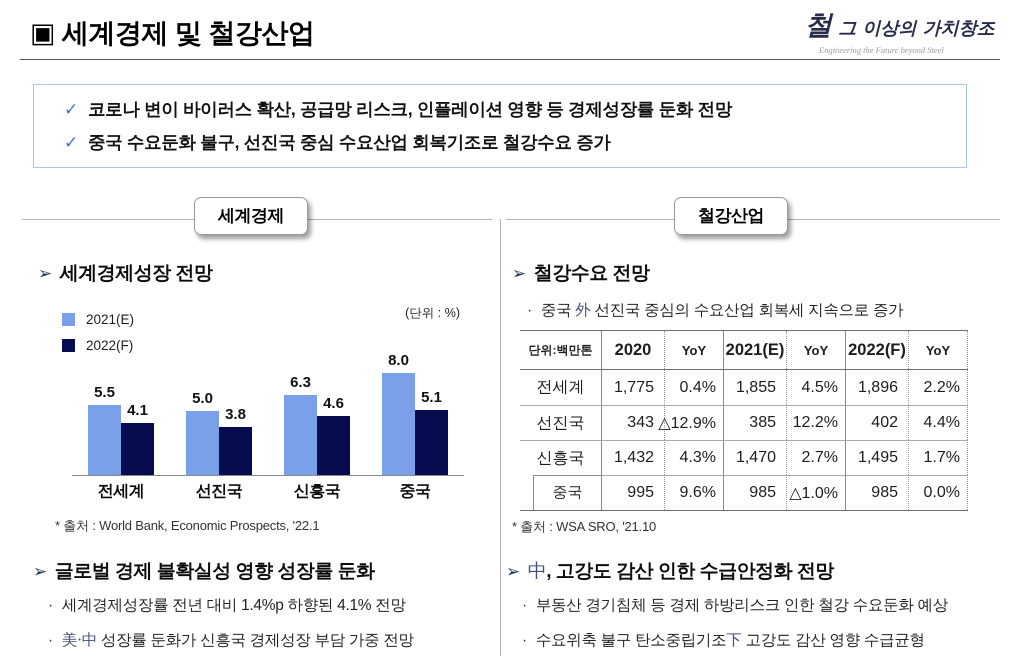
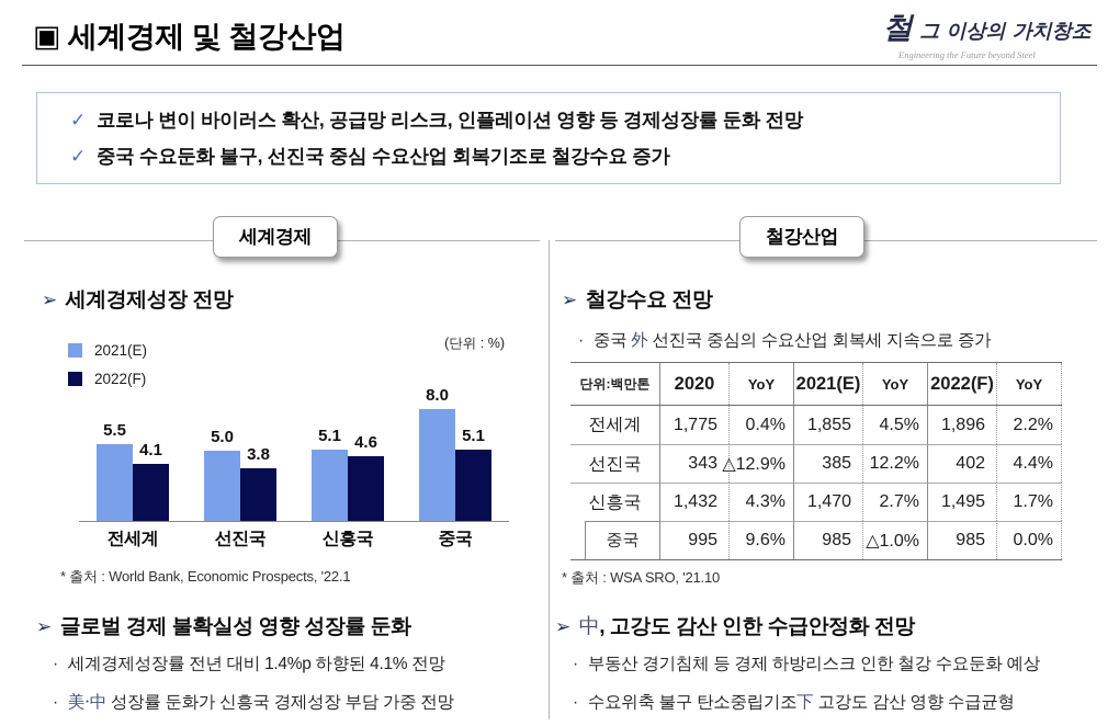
2021(E)/신흥국: 6.3 -> 5.1
